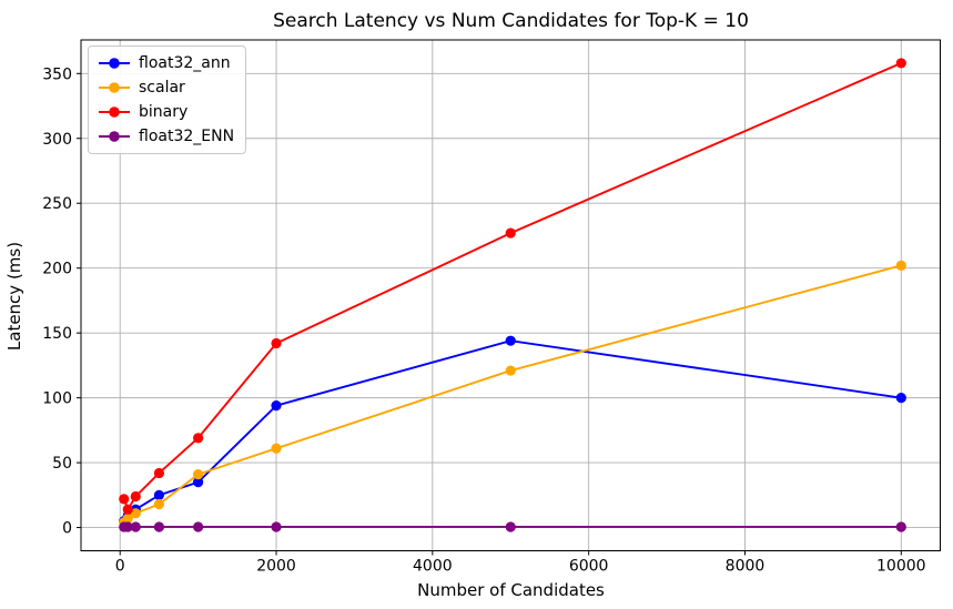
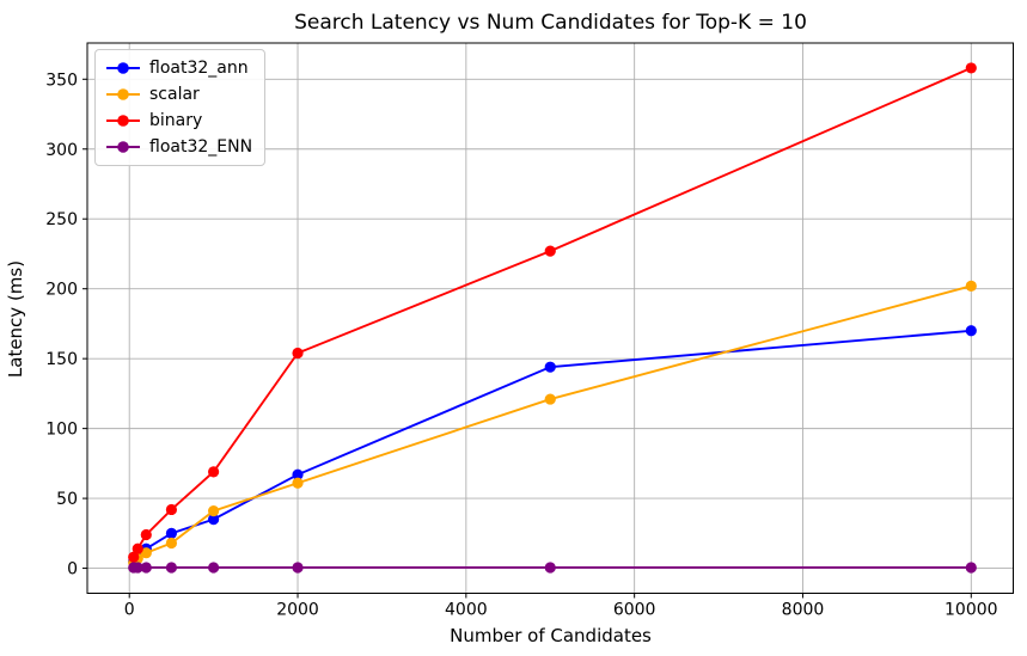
binary/50: 22 -> 8
float32_ann/2000: 94 -> 67
binary/2000: 142 -> 154
float32_ann/10000: 100 -> 170
